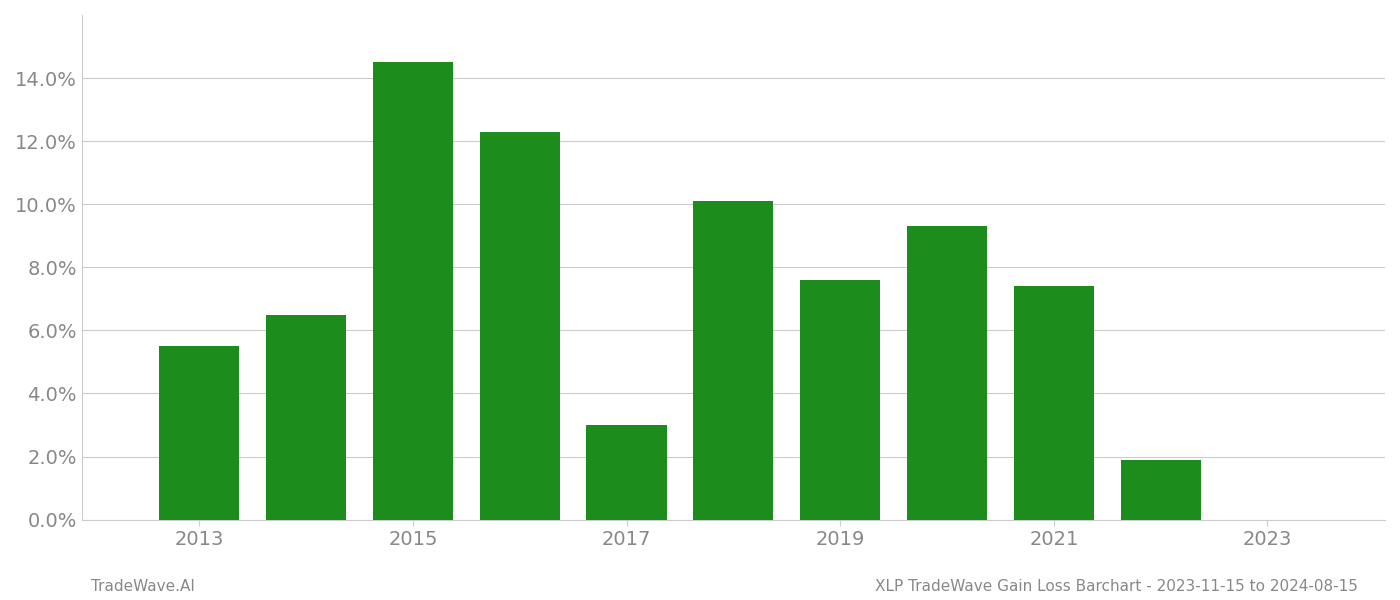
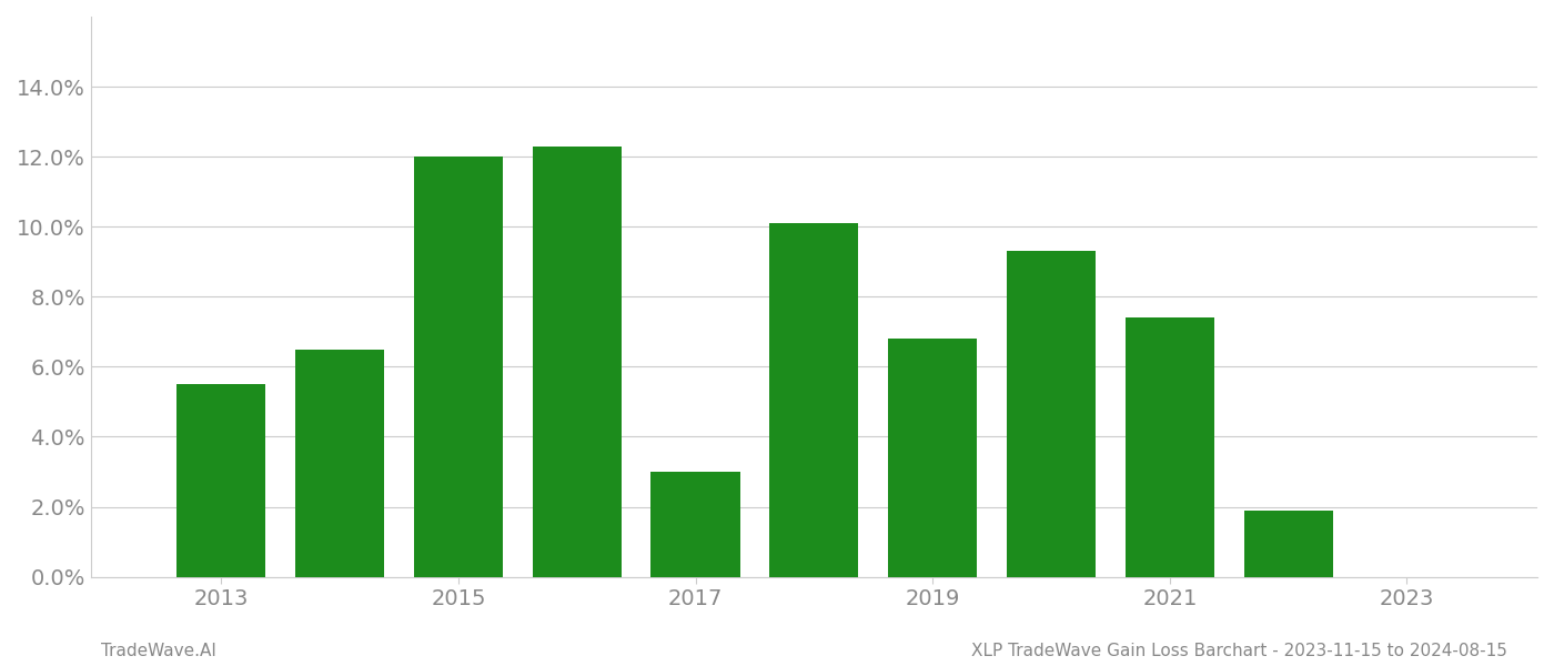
2015: 14.5% -> 12.0%
2019: 7.6% -> 6.8%
